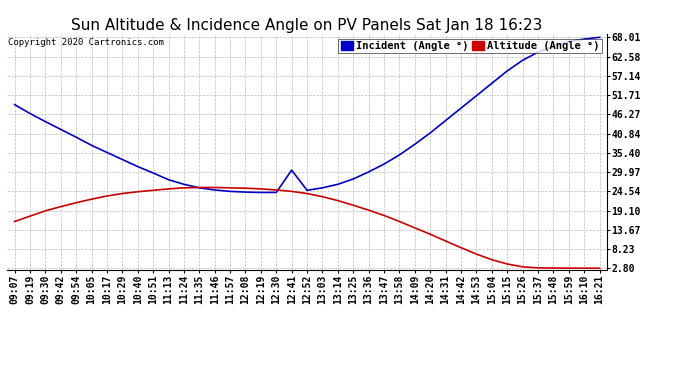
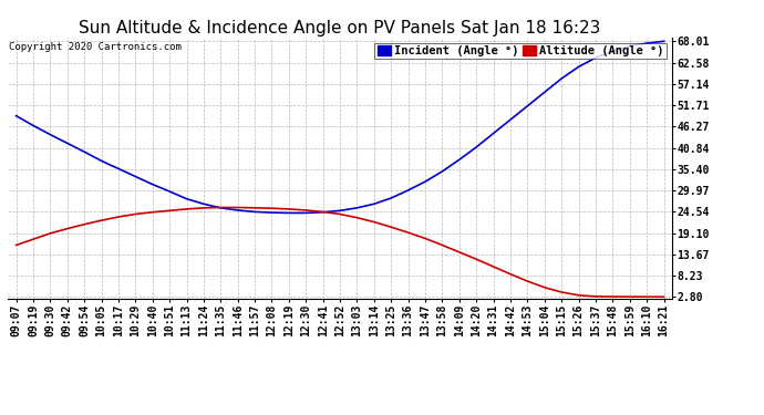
Incident (Angle °)/12:41: 30.5 -> 24.4
